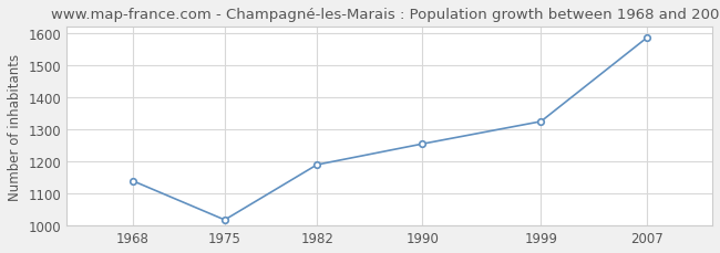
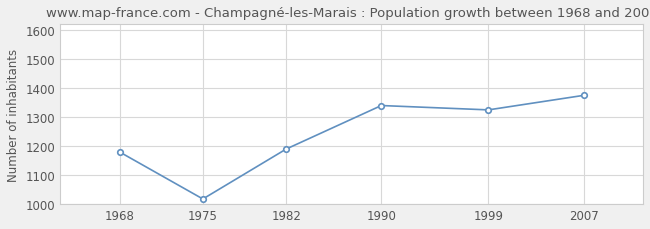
1968: 1140 -> 1180
1990: 1255 -> 1340
2007: 1585 -> 1375
